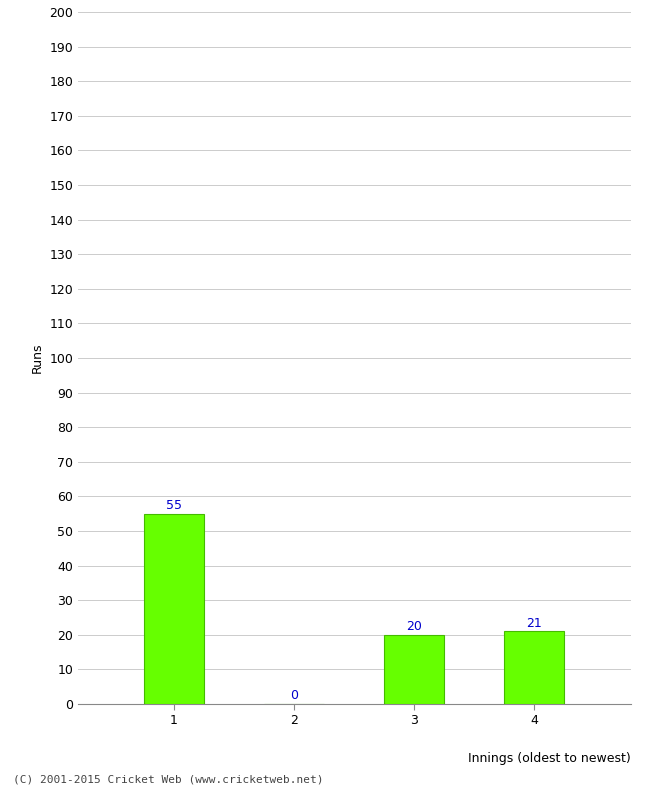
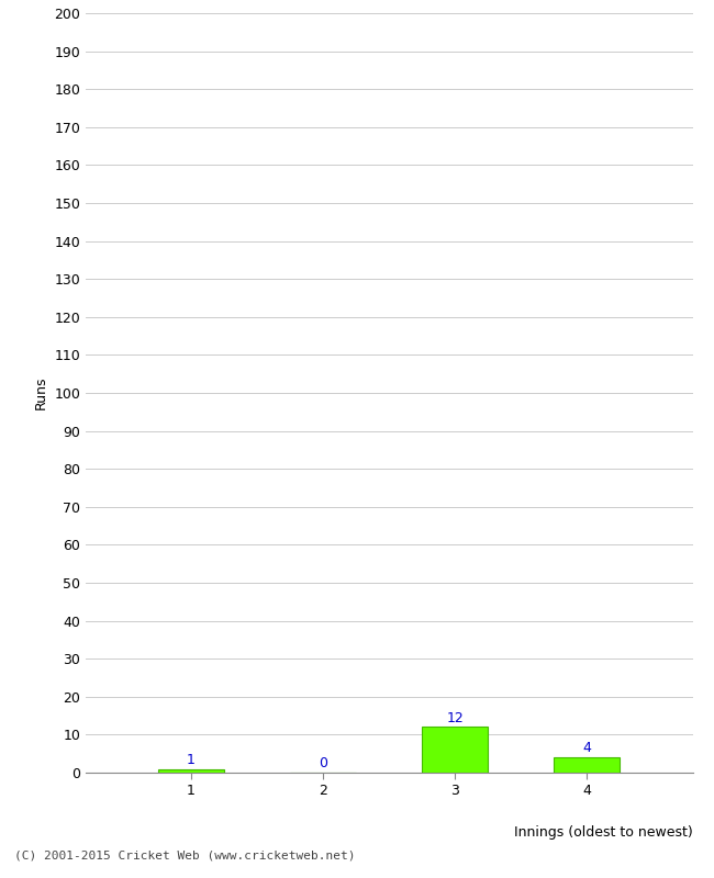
1: 55 -> 1
3: 20 -> 12
4: 21 -> 4
